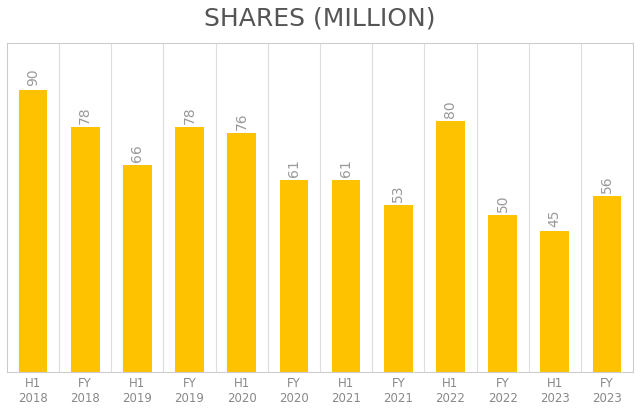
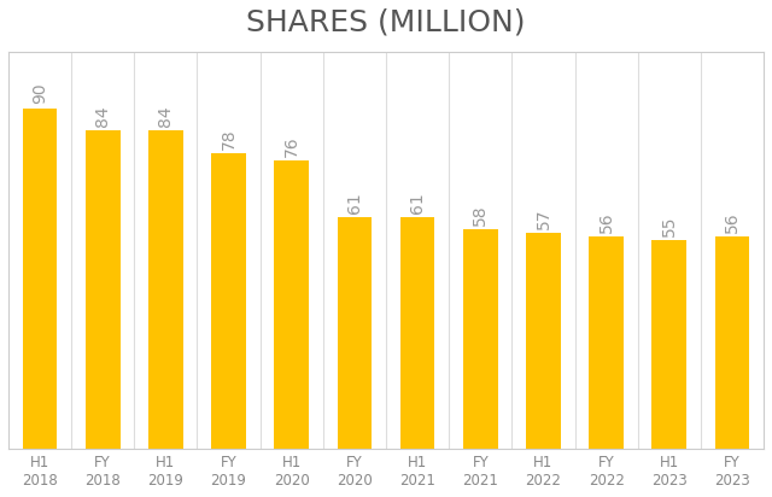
FY 2018: 78 -> 84
H1 2019: 66 -> 84
FY 2021: 53 -> 58
H1 2022: 80 -> 57
FY 2022: 50 -> 56
H1 2023: 45 -> 55
